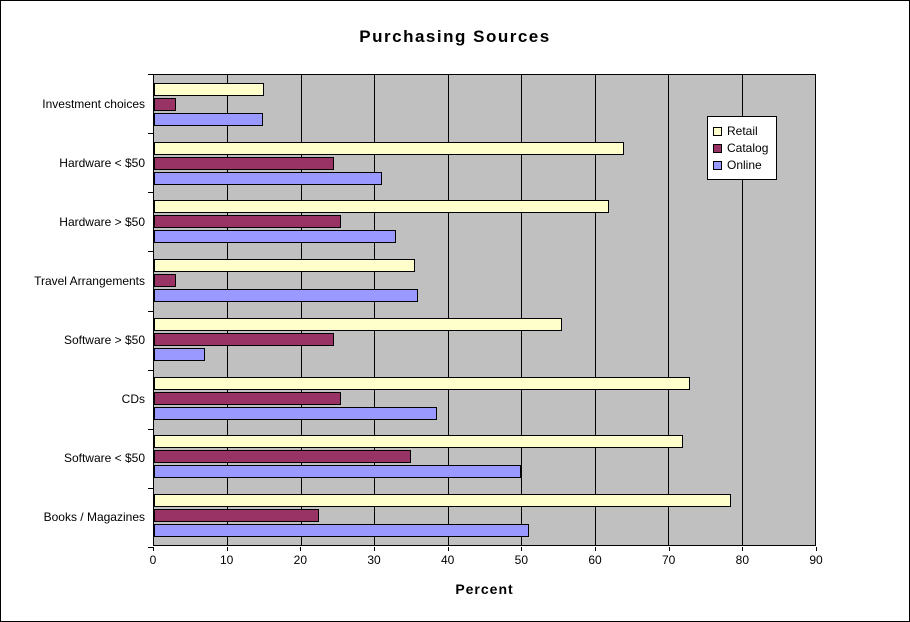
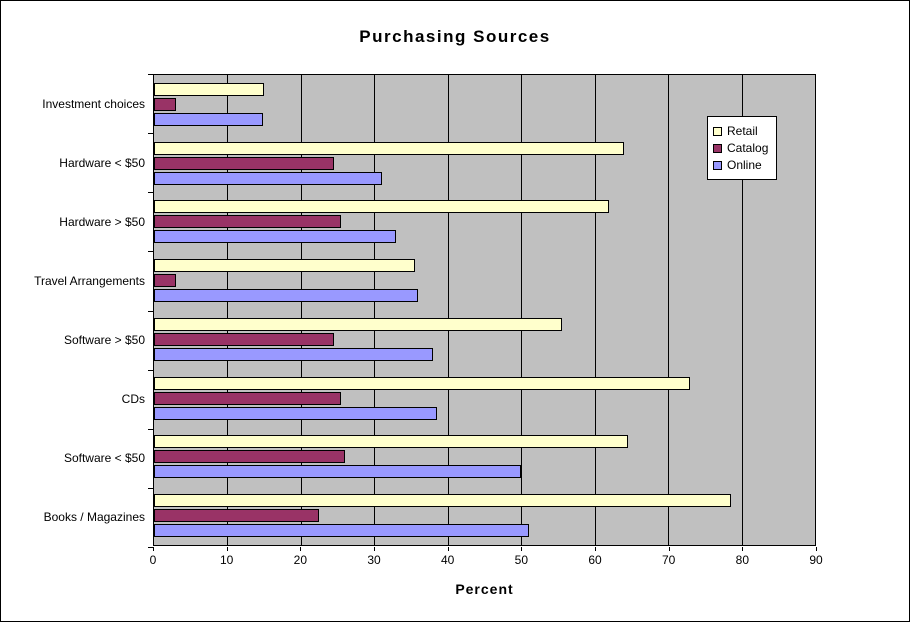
Online/Software > $50: 7 -> 38
Retail/Software < $50: 72 -> 64
Catalog/Software < $50: 35 -> 26
